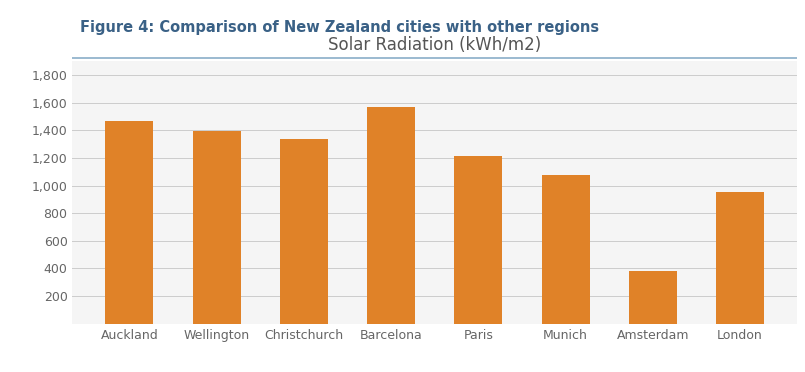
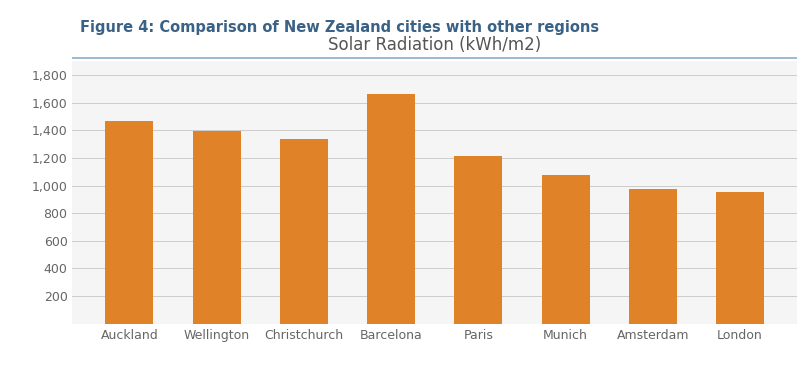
Barcelona: 1,570 -> 1,660
Amsterdam: 380 -> 980
